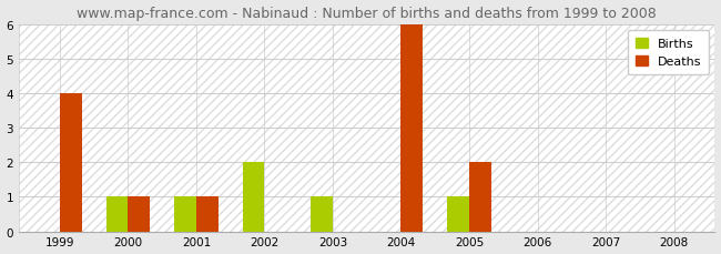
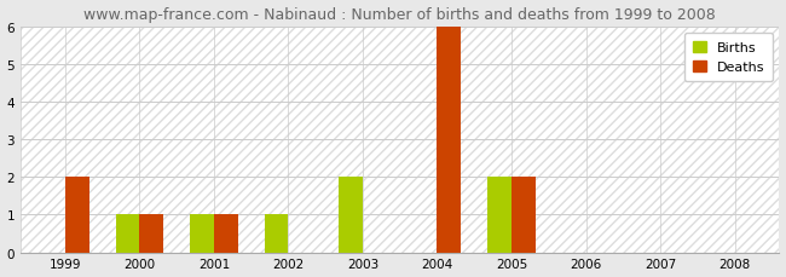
Deaths/1999: 4 -> 2
Births/2002: 2 -> 1
Births/2003: 1 -> 2
Births/2005: 1 -> 2
